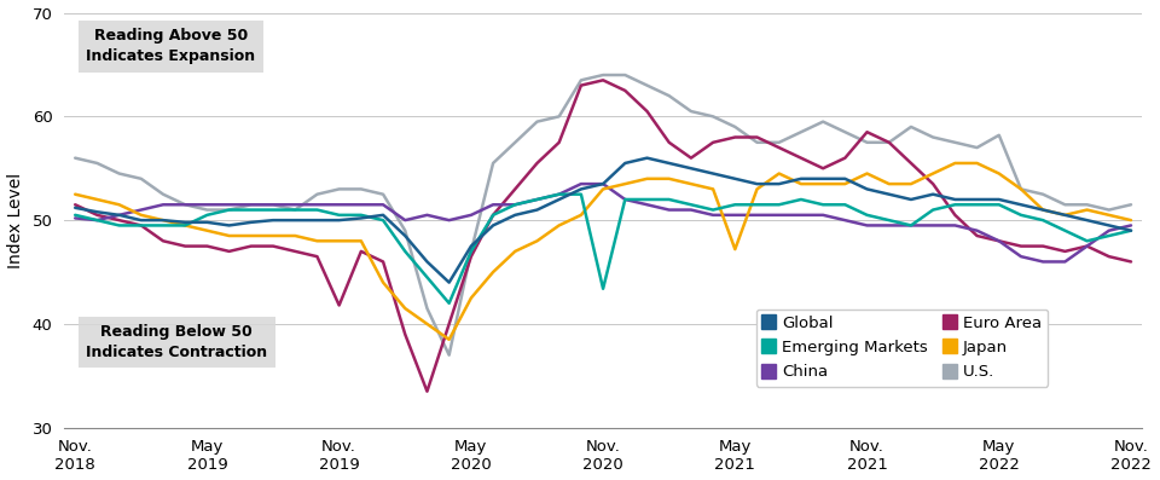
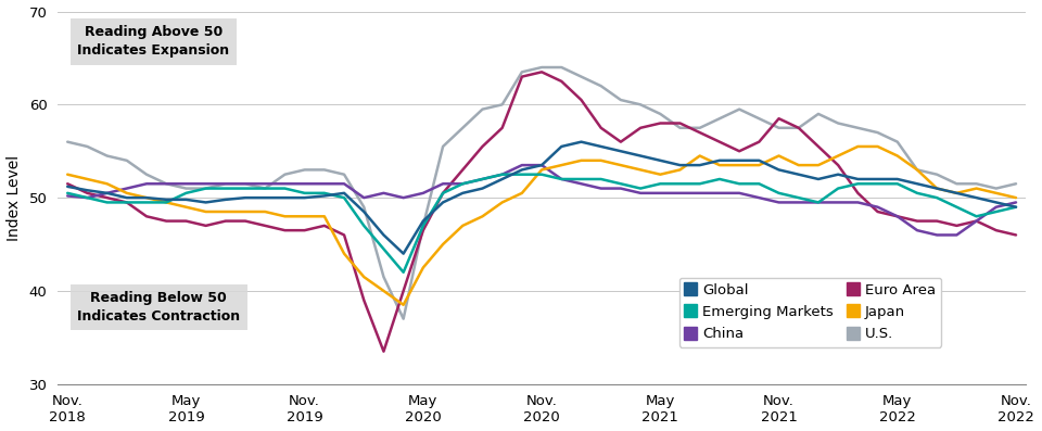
Euro Area/Nov. 2019: 41.8 -> 46.5
Emerging Markets/Nov. 2020: 43.4 -> 52.5
Japan/May 2021: 47.2 -> 52.5
U.S./May 2022: 58.2 -> 56.0
